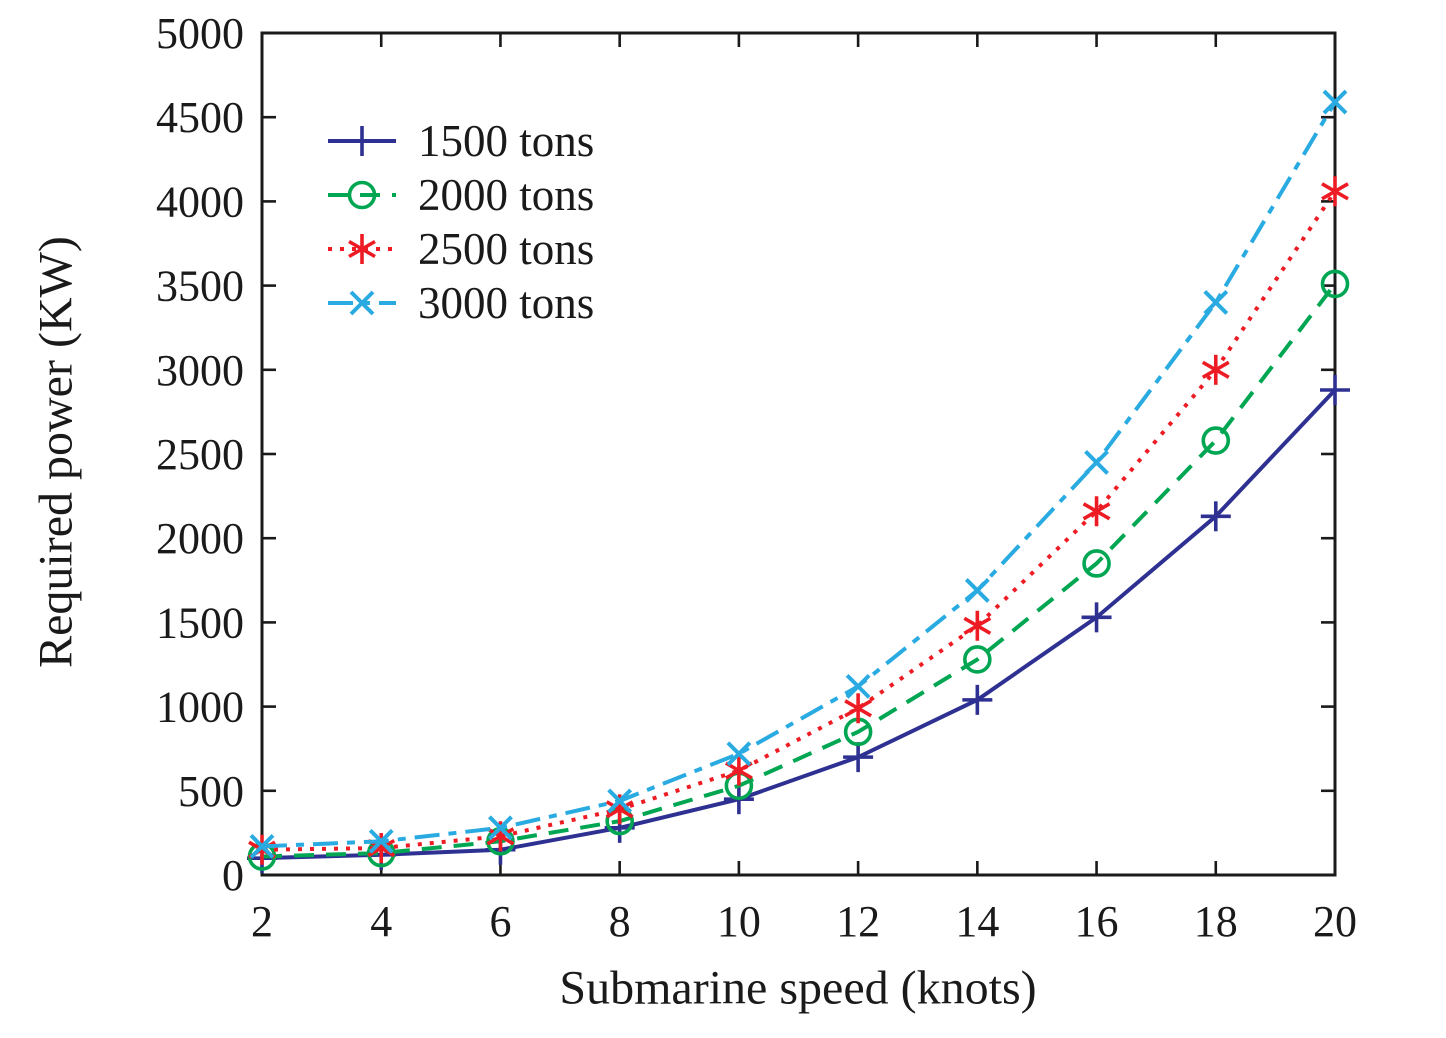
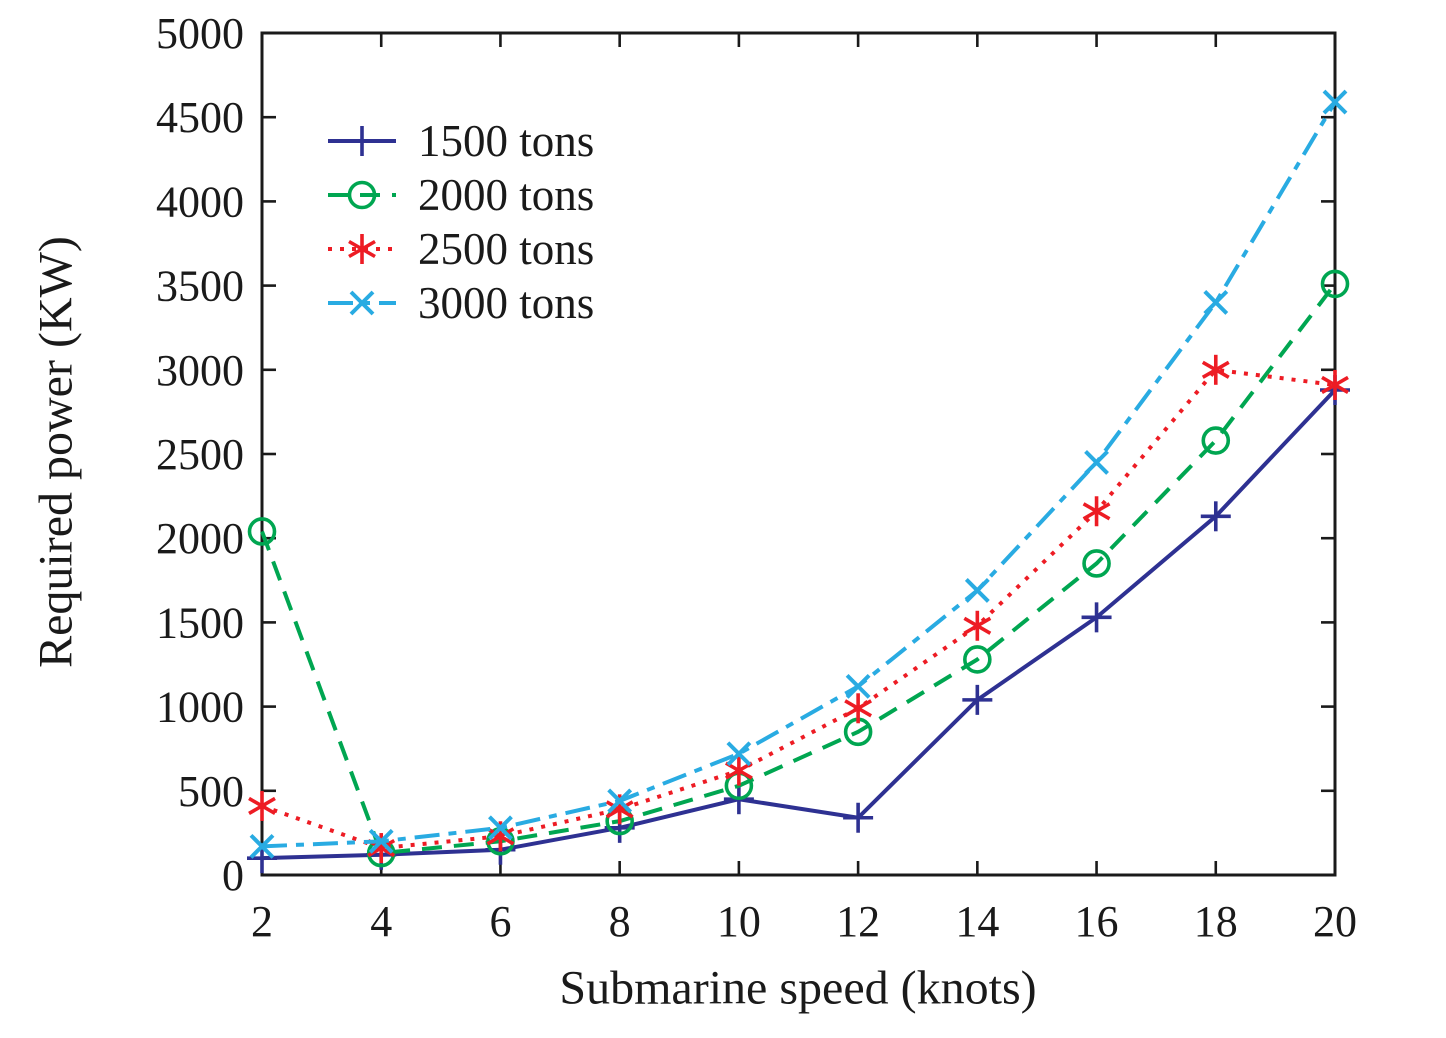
2000 tons/2: 110 -> 2040
2500 tons/2: 150 -> 410
1500 tons/12: 700 -> 340
2500 tons/20: 4060 -> 2910
